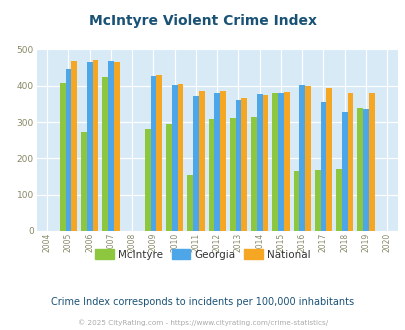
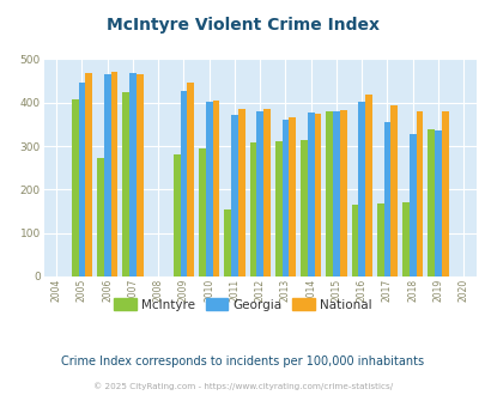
National/2009: 430 -> 445
National/2016: 400 -> 420
